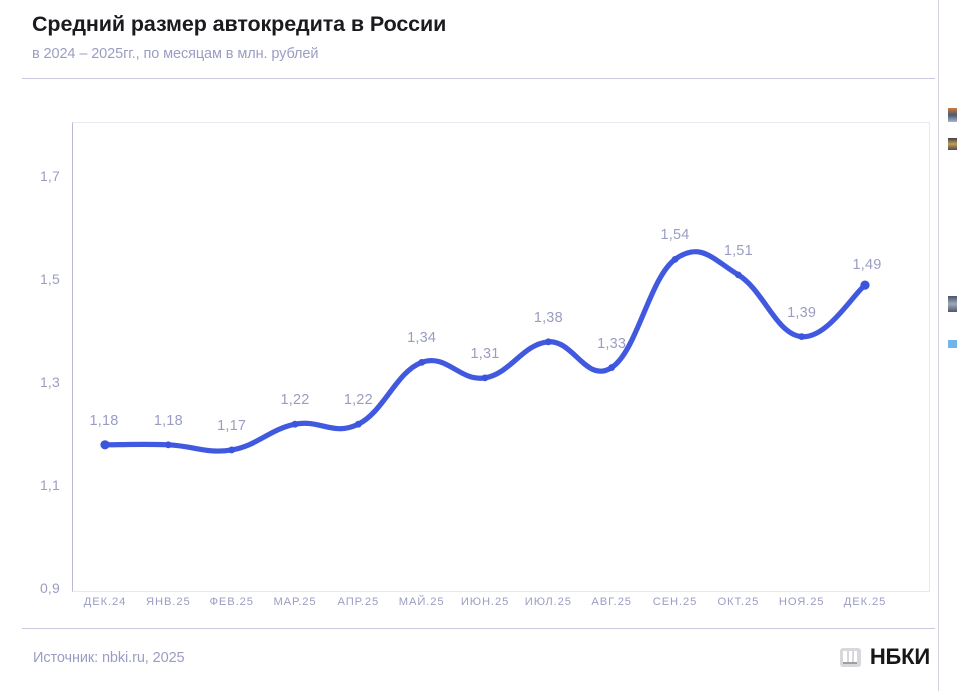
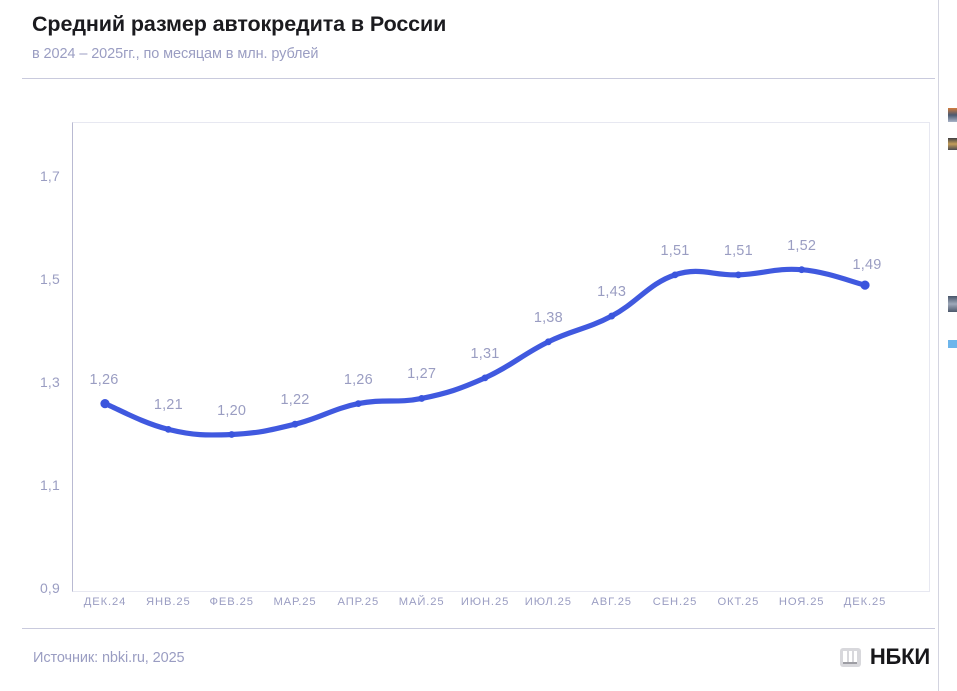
ДЕК.24: 1,18 -> 1,26
ЯНВ.25: 1,18 -> 1,21
ФЕВ.25: 1,17 -> 1,20
АПР.25: 1,22 -> 1,26
МАЙ.25: 1,34 -> 1,27
АВГ.25: 1,33 -> 1,43
СЕН.25: 1,54 -> 1,51
НОЯ.25: 1,39 -> 1,52
